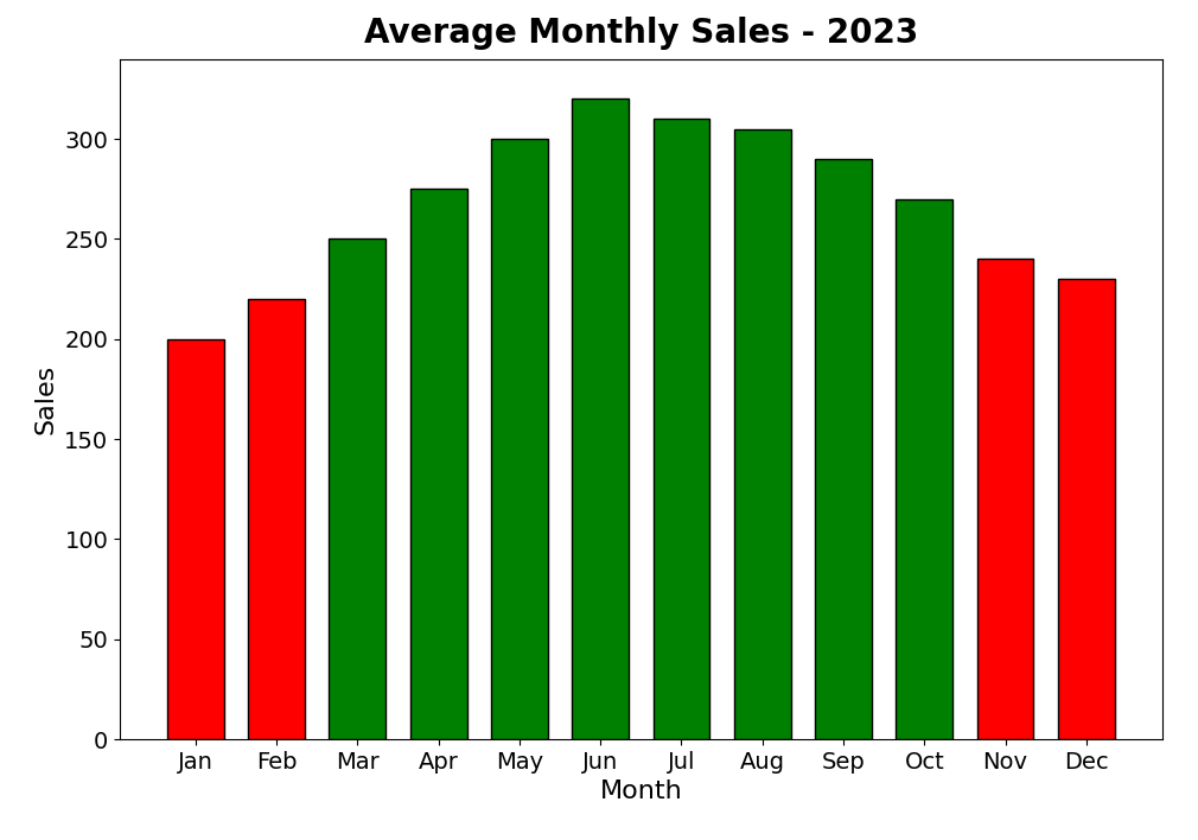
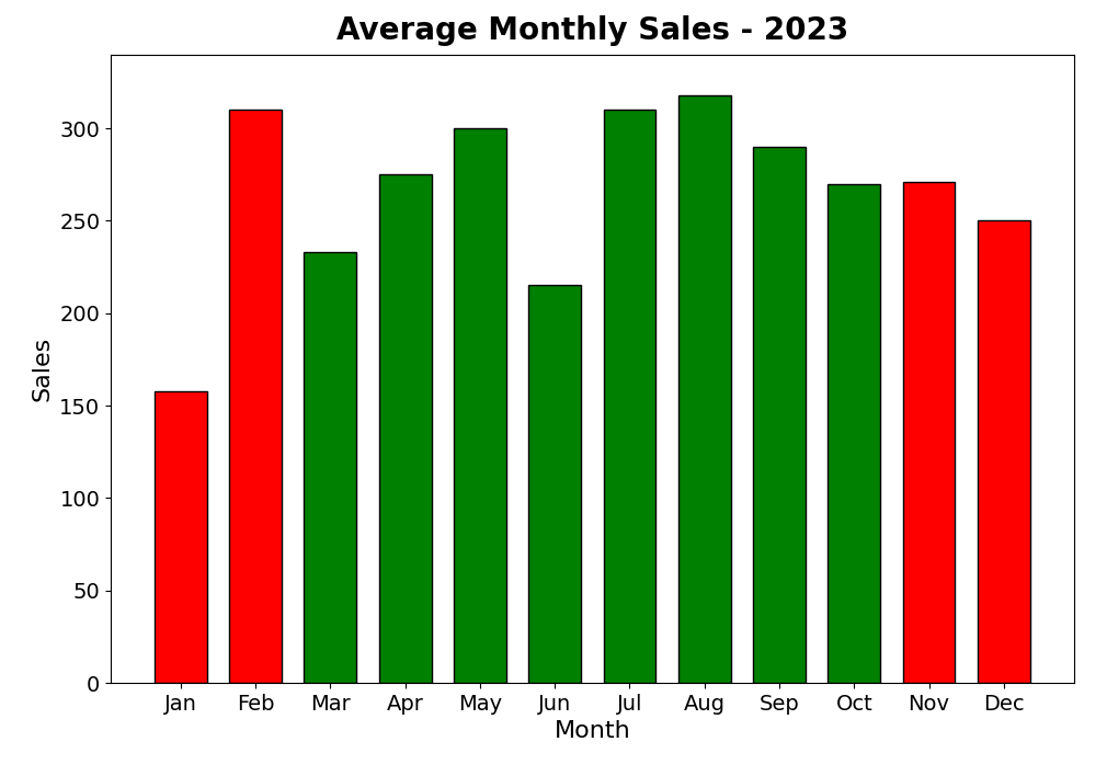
Jan: 200 -> 158
Feb: 220 -> 310
Mar: 250 -> 233
Jun: 320 -> 215
Aug: 305 -> 318
Nov: 240 -> 271
Dec: 230 -> 250
